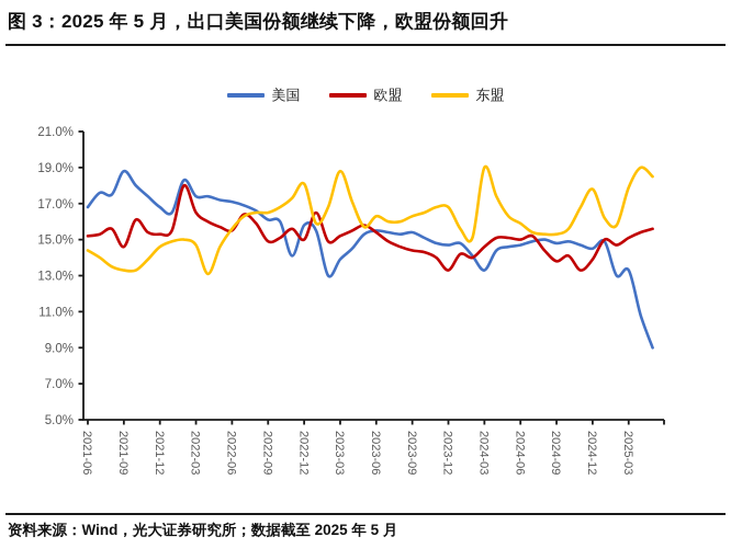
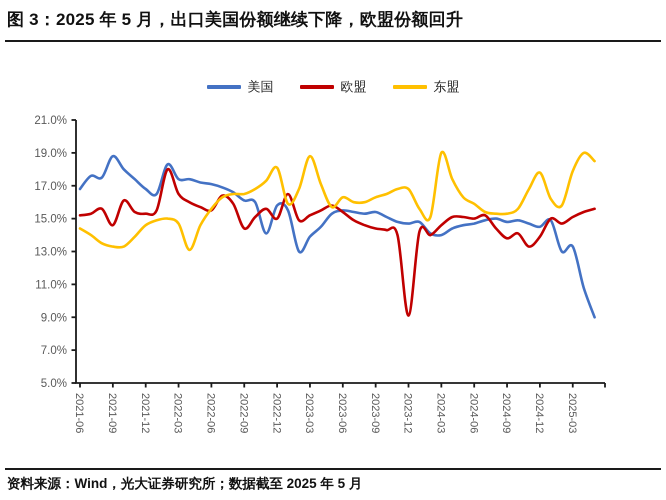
欧盟/2022-09: 14.9% -> 14.4%
欧盟/2023-12: 13.3% -> 9.1%
美国/2024-03: 13.3% -> 14.0%
